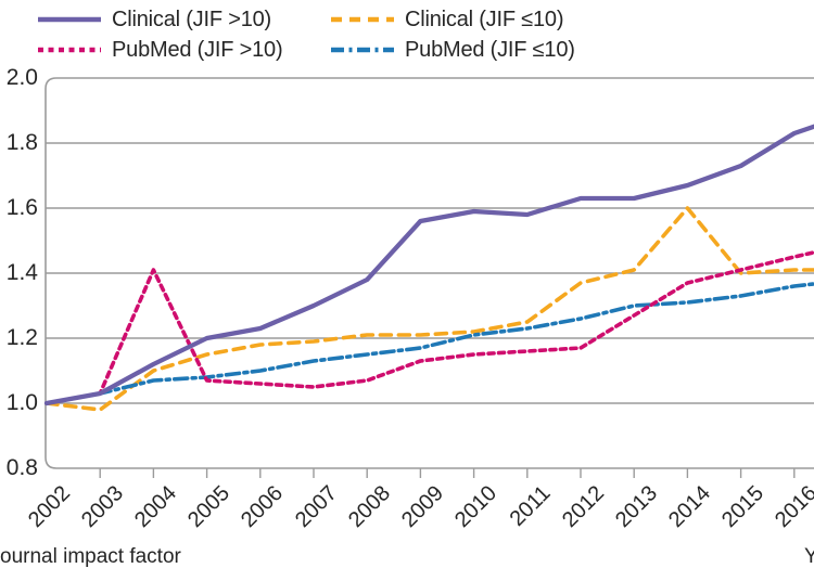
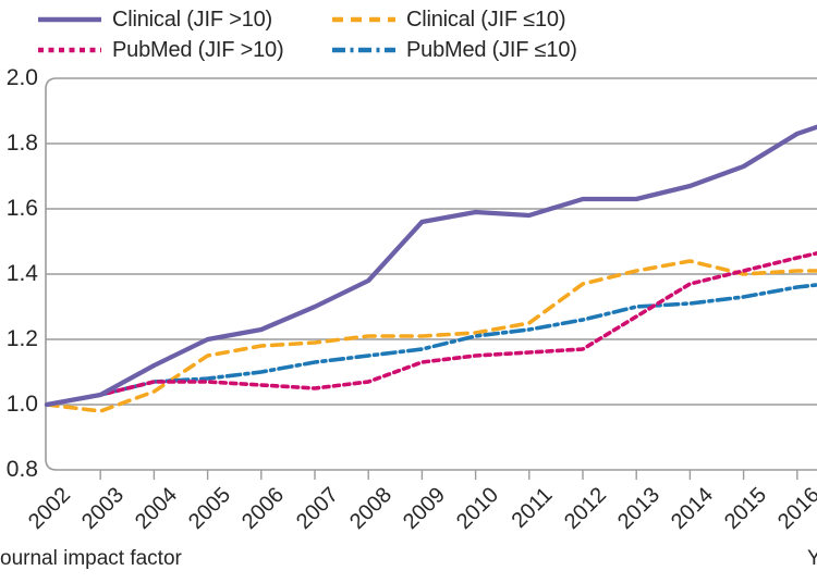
Clinical (JIF ≤10)/2004: 1.10 -> 1.04
PubMed (JIF >10)/2004: 1.41 -> 1.07
Clinical (JIF ≤10)/2014: 1.60 -> 1.44
